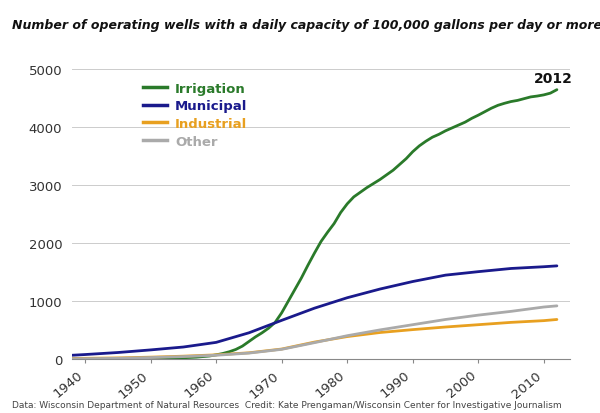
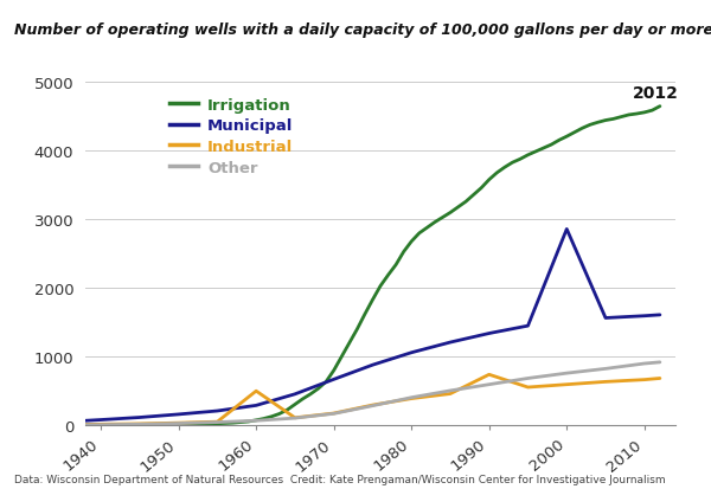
Industrial/1960: 80 -> 500
Industrial/1990: 510 -> 740
Municipal/2000: 1510 -> 2860
